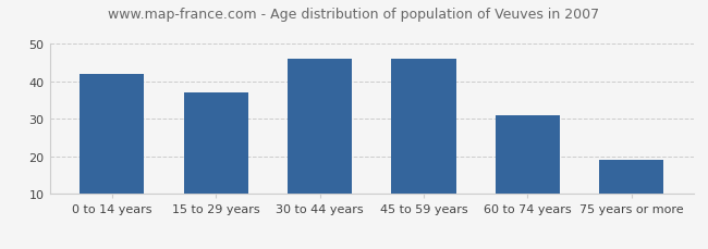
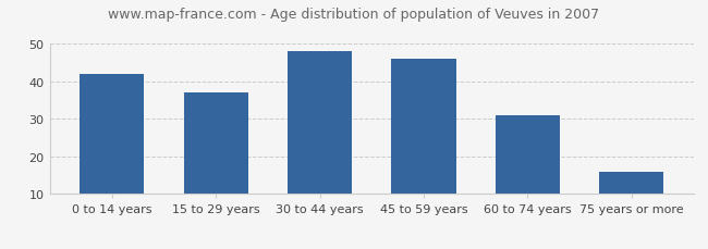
30 to 44 years: 46 -> 48
75 years or more: 19 -> 16
